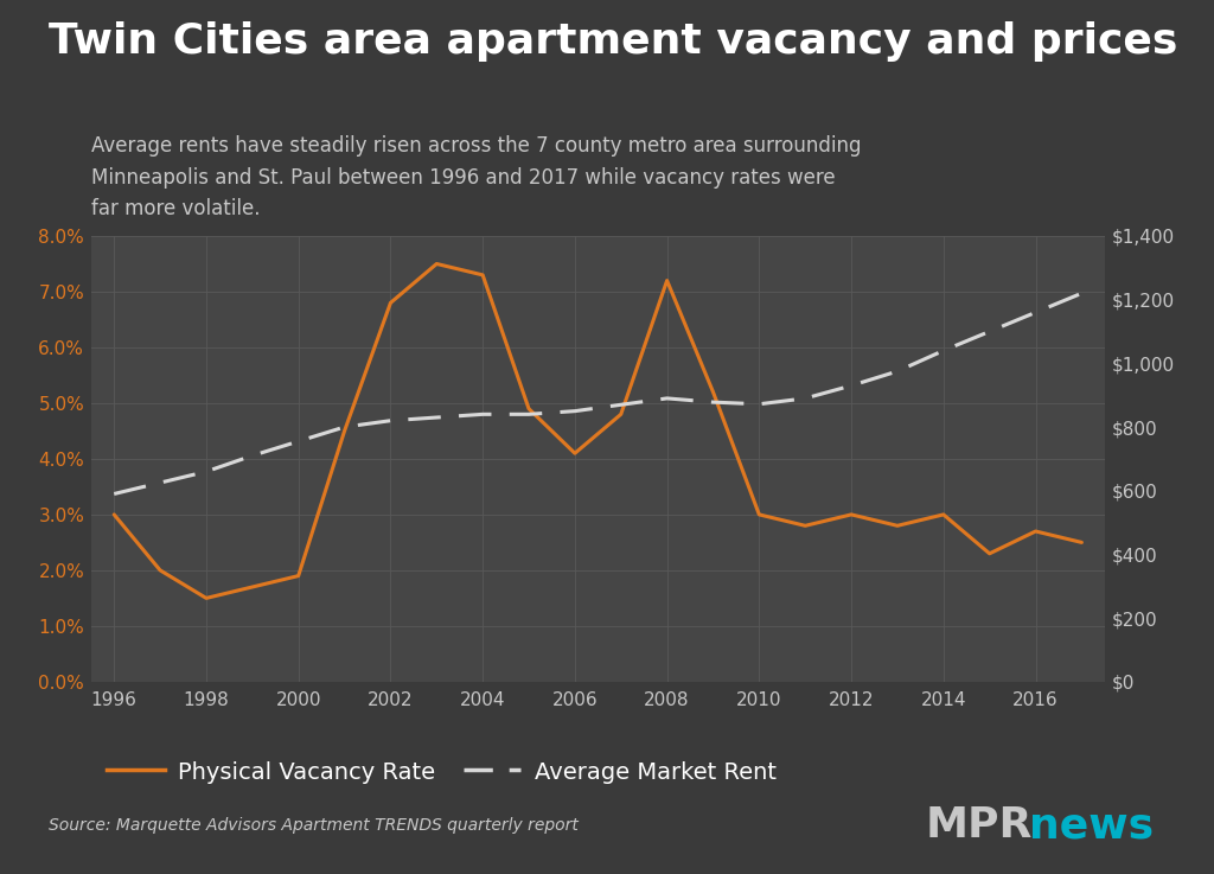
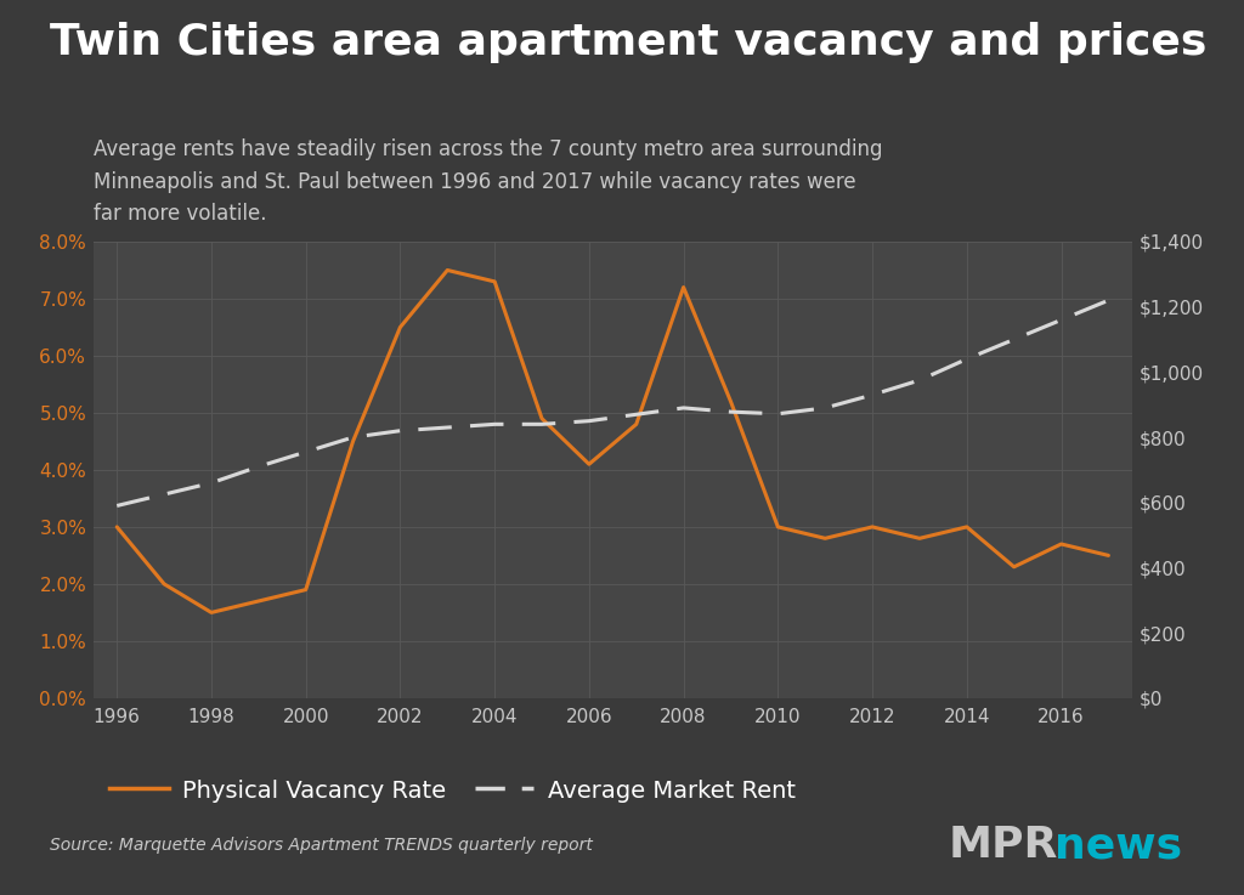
Physical Vacancy Rate/2002: 6.8% -> 6.5%
